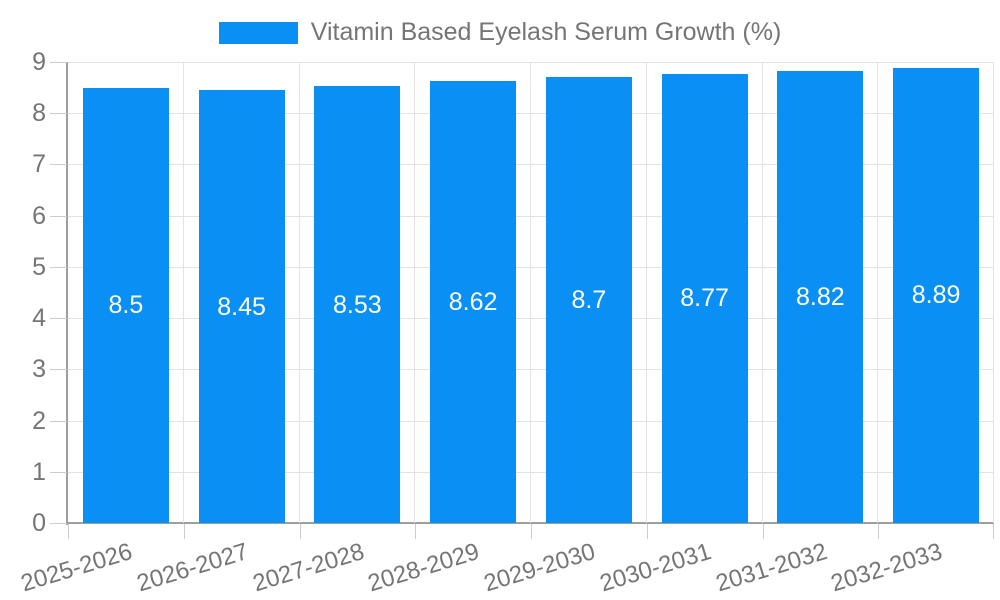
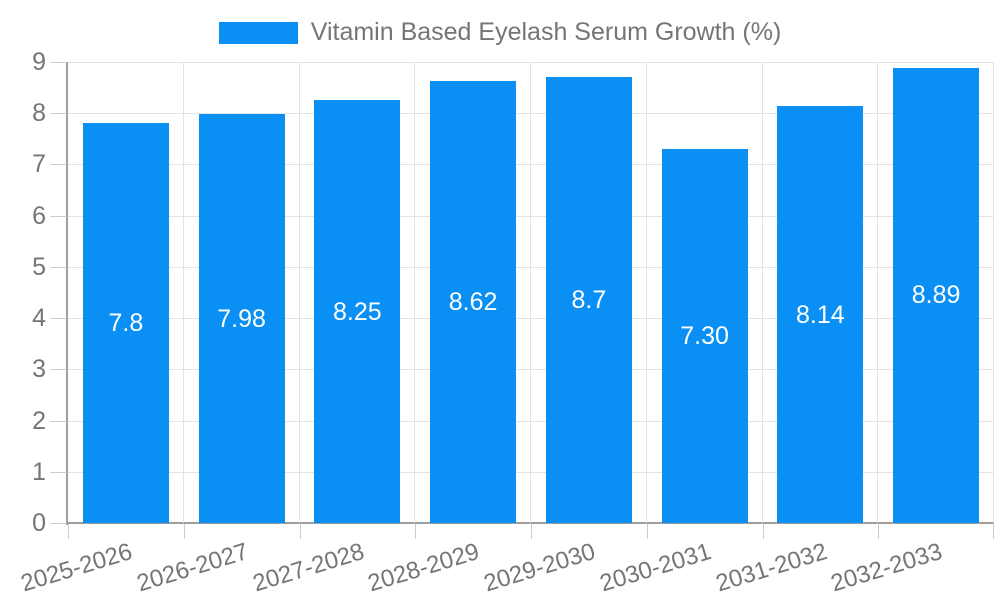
2025-2026: 8.5 -> 7.8
2026-2027: 8.45 -> 7.98
2027-2028: 8.53 -> 8.25
2030-2031: 8.77 -> 7.30
2031-2032: 8.82 -> 8.14
